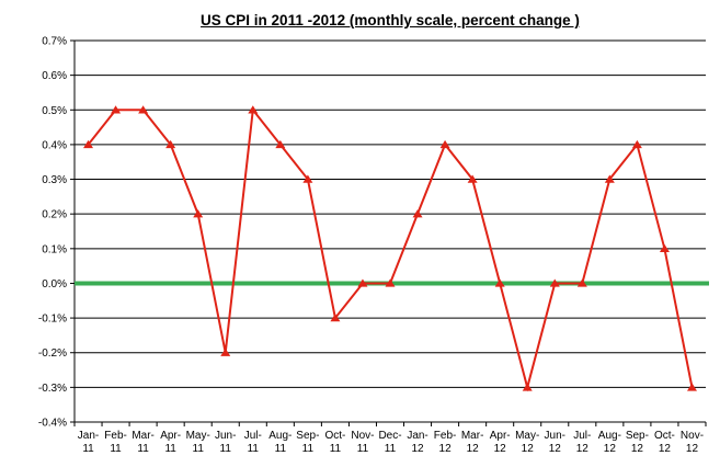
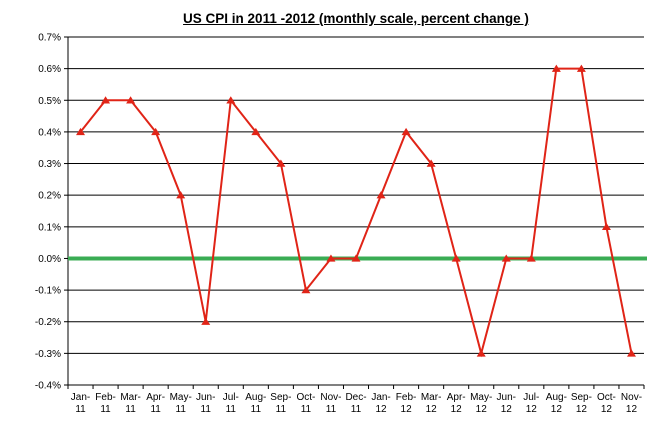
Aug-12: 0.3% -> 0.6%
Sep-12: 0.4% -> 0.6%
